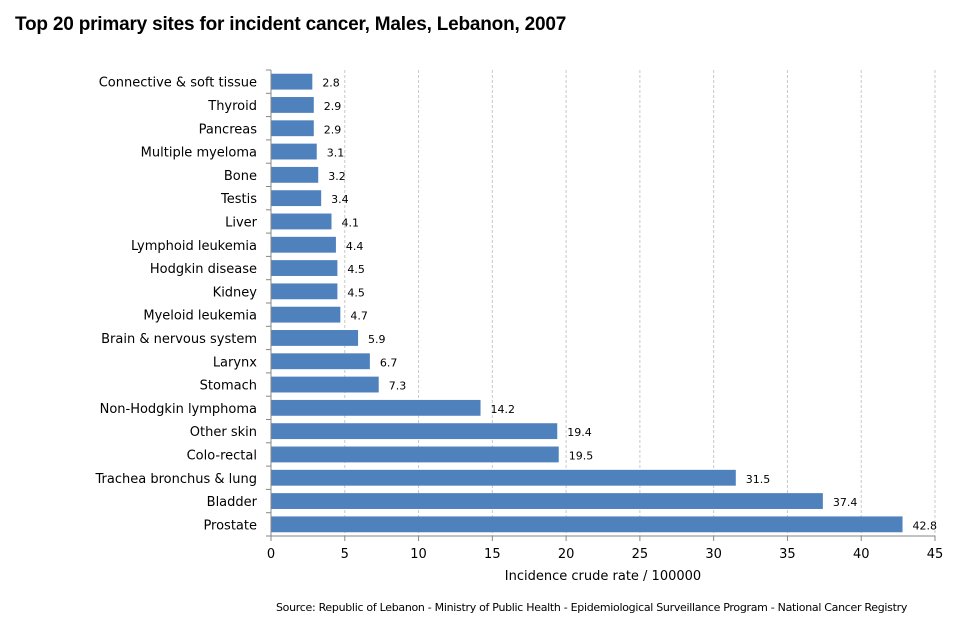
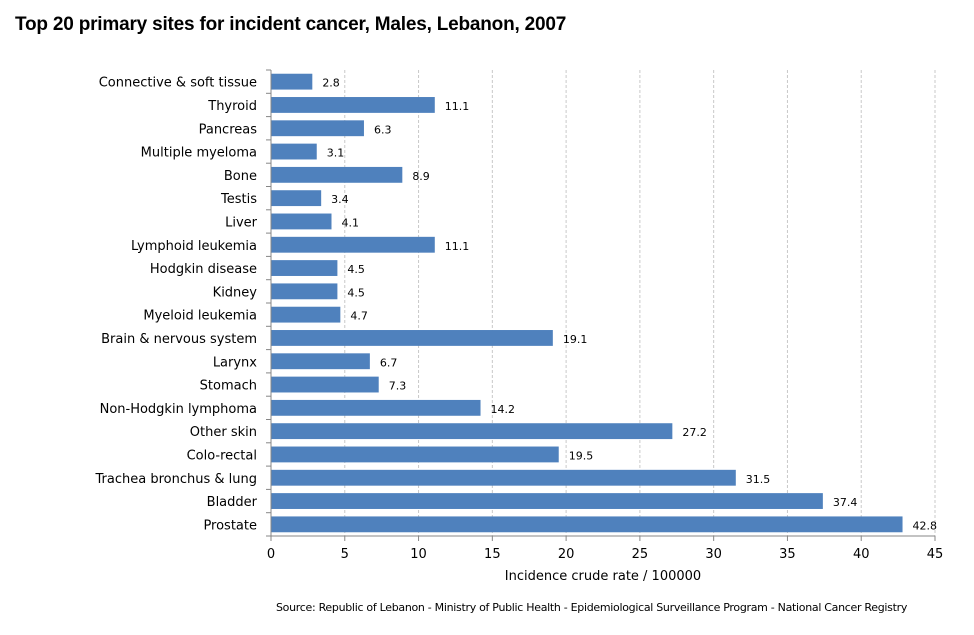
Thyroid: 2.9 -> 11.1
Pancreas: 2.9 -> 6.3
Bone: 3.2 -> 8.9
Lymphoid leukemia: 4.4 -> 11.1
Brain & nervous system: 5.9 -> 19.1
Other skin: 19.4 -> 27.2
